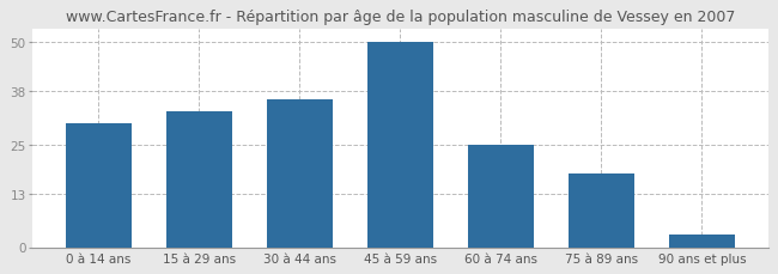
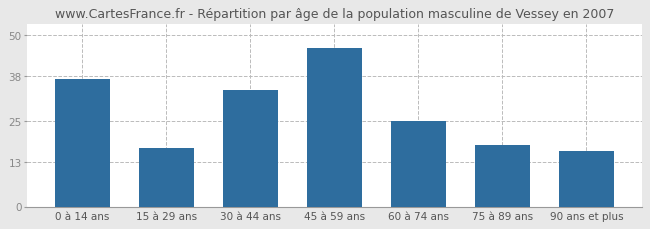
0 à 14 ans: 30 -> 37
15 à 29 ans: 33 -> 17
30 à 44 ans: 36 -> 34
45 à 59 ans: 50 -> 46
90 ans et plus: 3 -> 16
